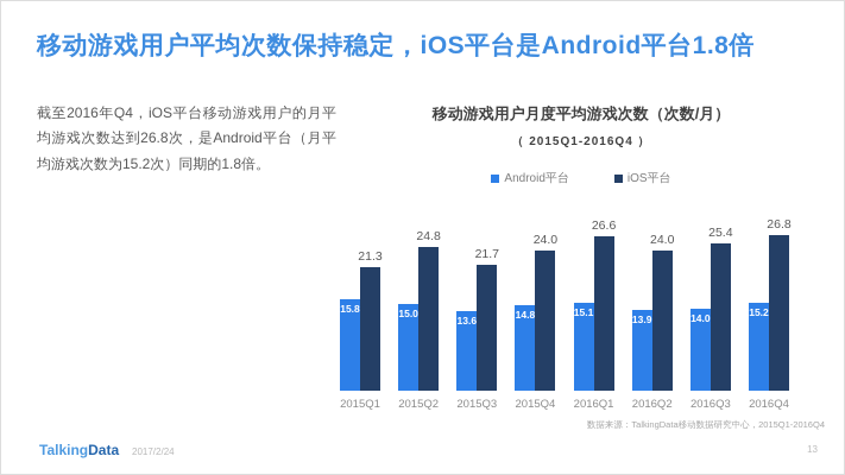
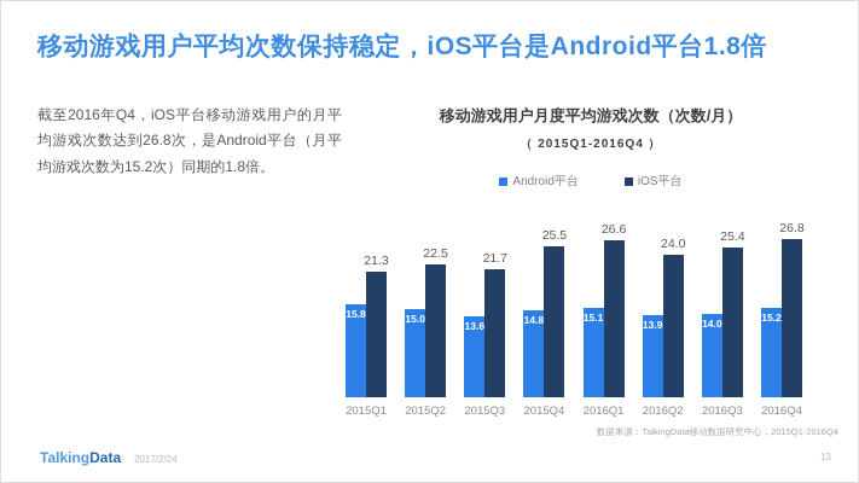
iOS平台/2015Q2: 24.8 -> 22.5
iOS平台/2015Q4: 24.0 -> 25.5
